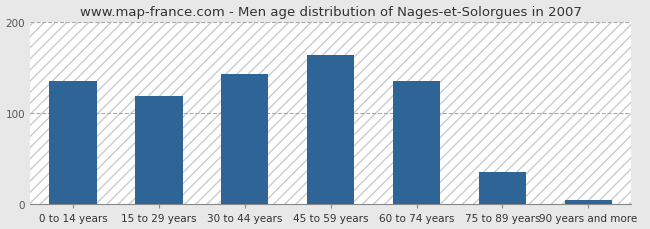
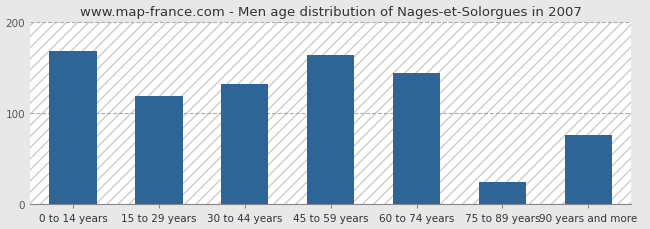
0 to 14 years: 135 -> 168
30 to 44 years: 143 -> 132
60 to 74 years: 135 -> 144
75 to 89 years: 35 -> 24
90 years and more: 5 -> 76
